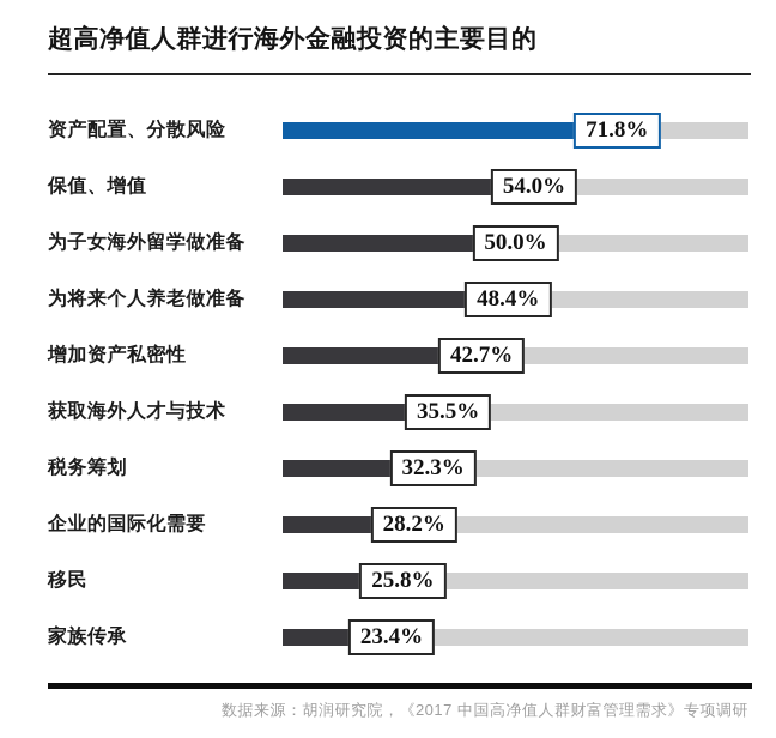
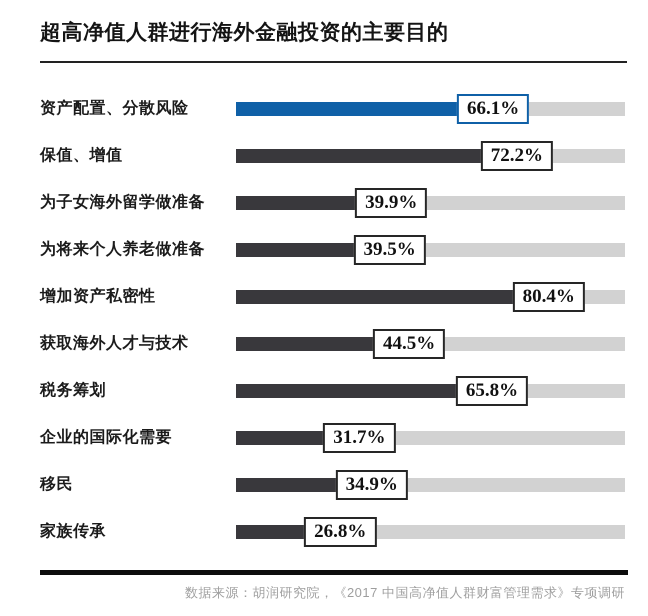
资产配置、分散风险: 71.8% -> 66.1%
保值、增值: 54.0% -> 72.2%
为子女海外留学做准备: 50.0% -> 39.9%
为将来个人养老做准备: 48.4% -> 39.5%
增加资产私密性: 42.7% -> 80.4%
获取海外人才与技术: 35.5% -> 44.5%
税务筹划: 32.3% -> 65.8%
企业的国际化需要: 28.2% -> 31.7%
移民: 25.8% -> 34.9%
家族传承: 23.4% -> 26.8%
